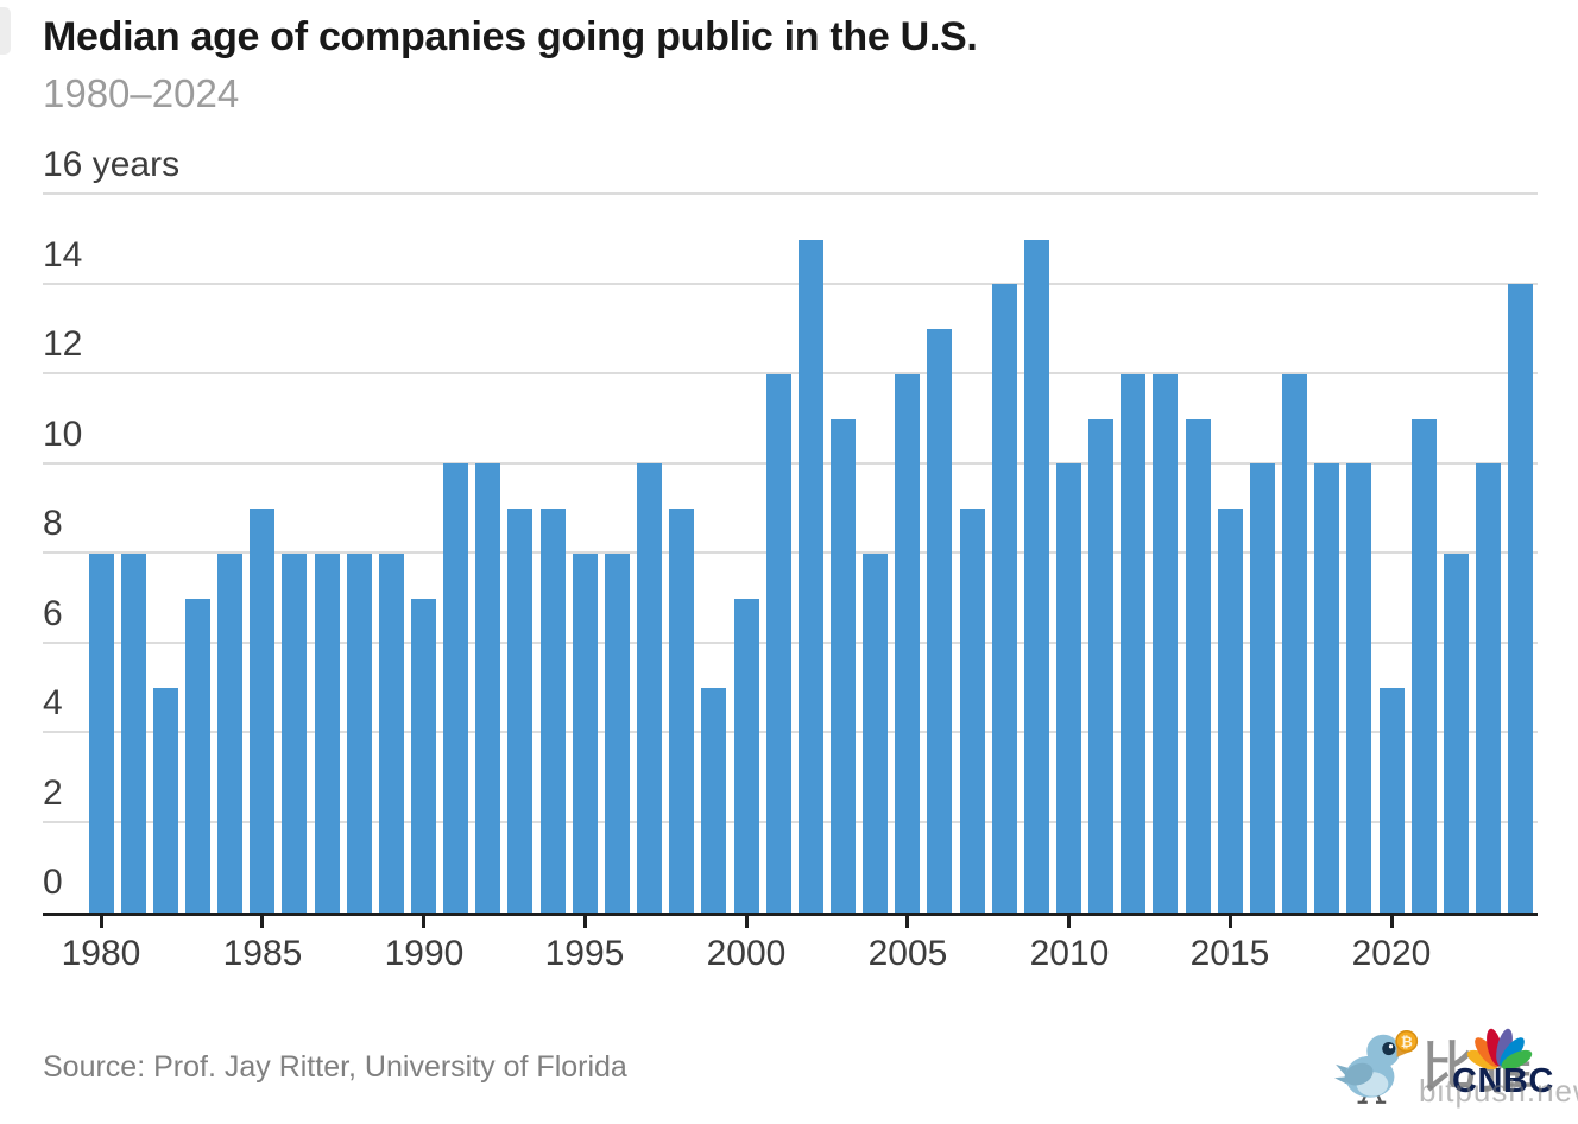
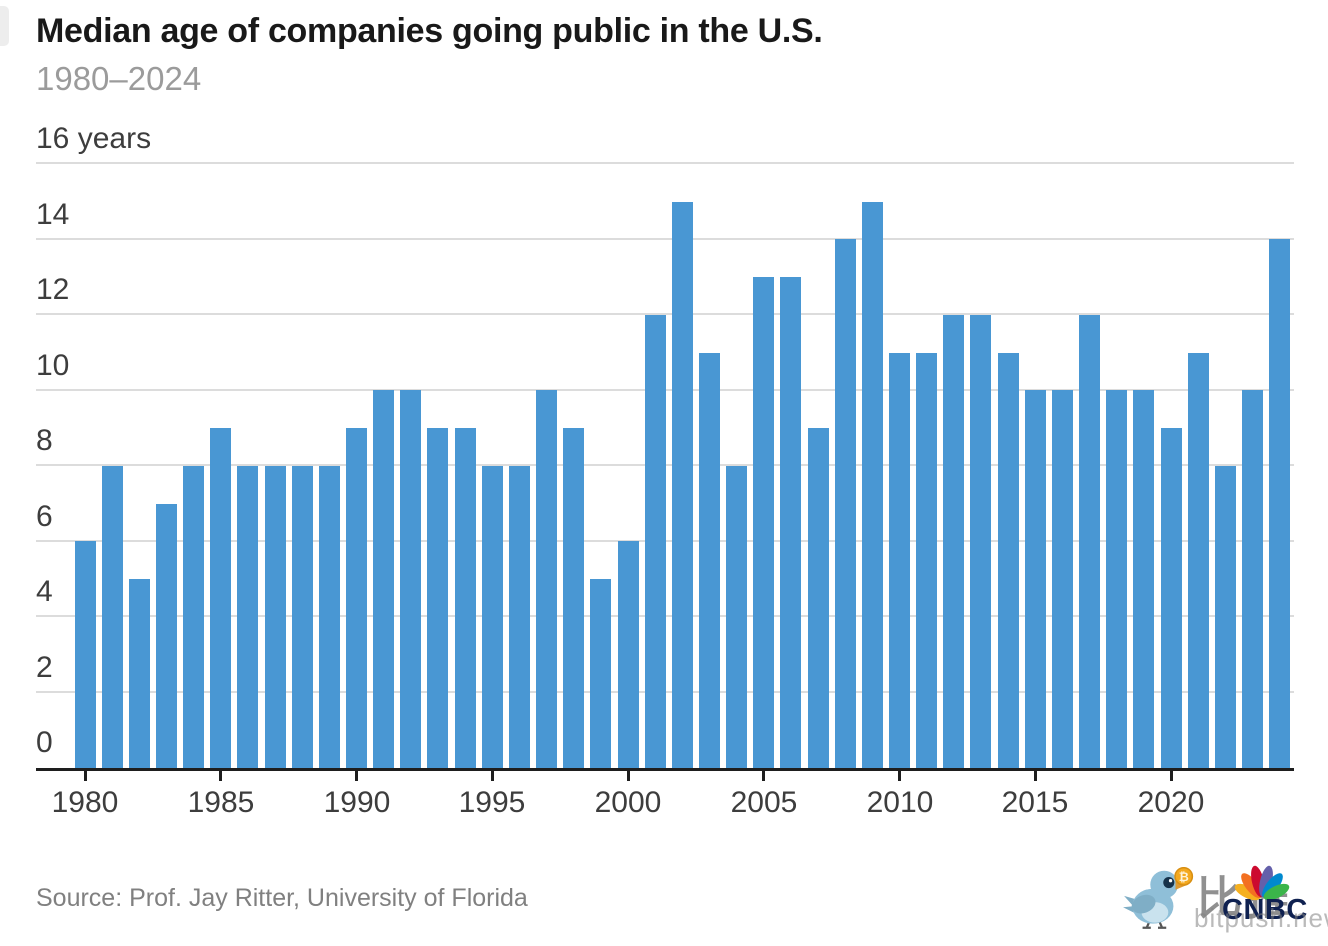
1980: 8 -> 6
1990: 7 -> 9
2000: 7 -> 6
2005: 12 -> 13
2010: 10 -> 11
2015: 9 -> 10
2020: 5 -> 9
